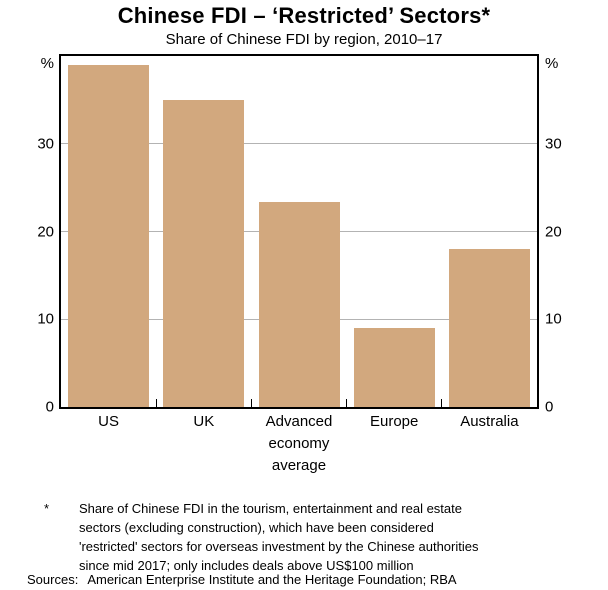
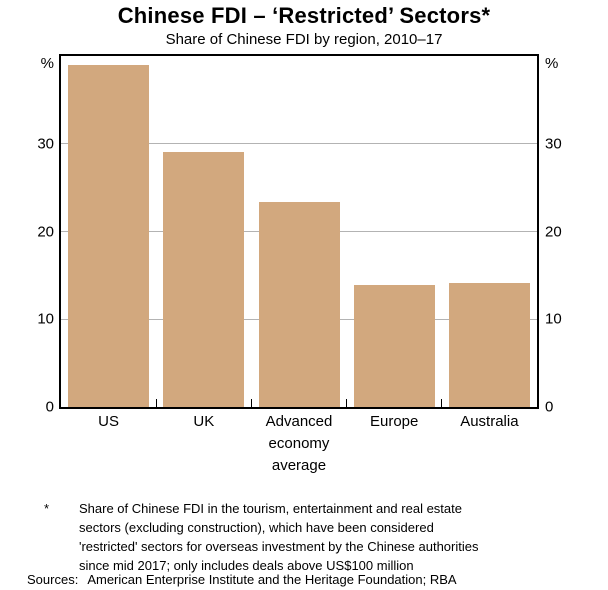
UK: 35 -> 29
Europe: 9 -> 14
Australia: 18 -> 14
